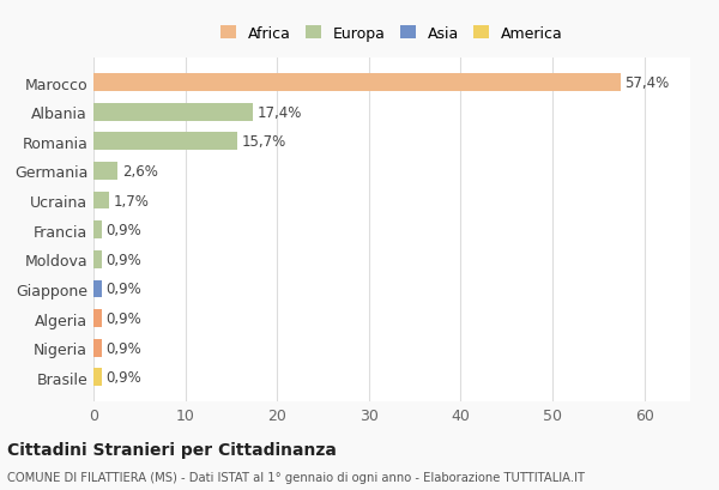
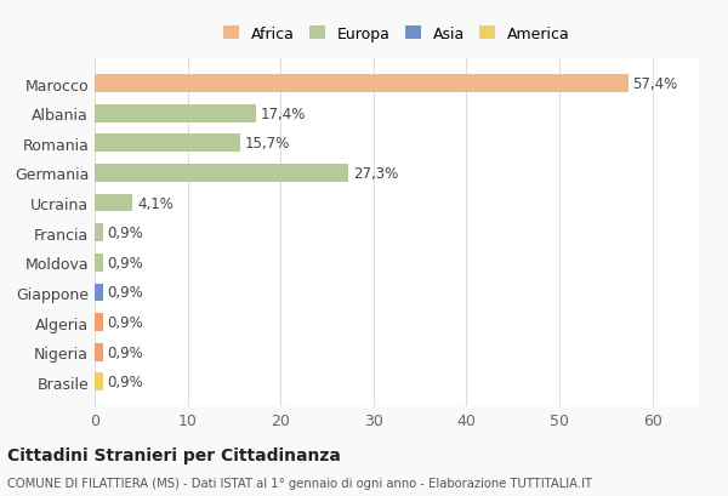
Germania: 2,6% -> 27,3%
Ucraina: 1,7% -> 4,1%
